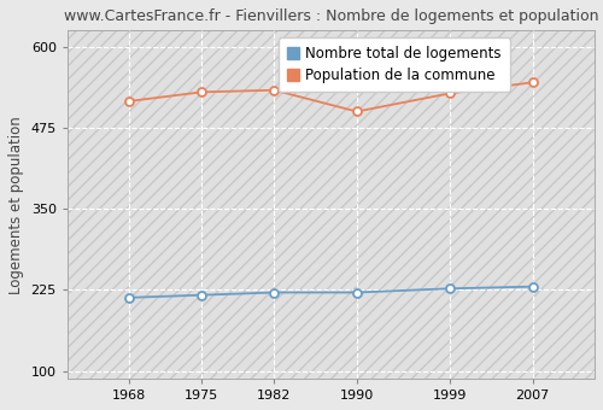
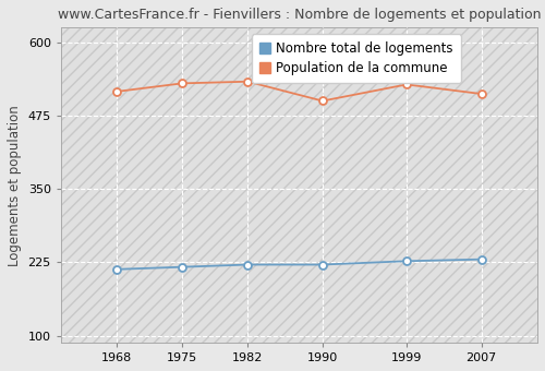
Population de la commune/2007: 545 -> 512
